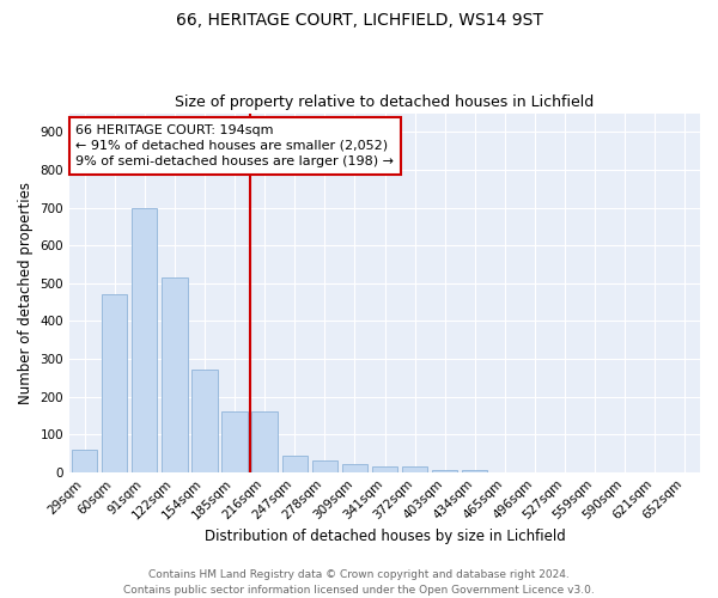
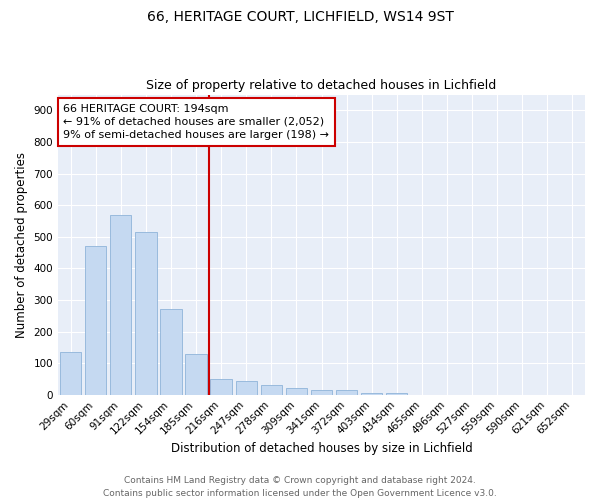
29sqm: 60 -> 135
91sqm: 700 -> 570
185sqm: 160 -> 130
216sqm: 160 -> 50
